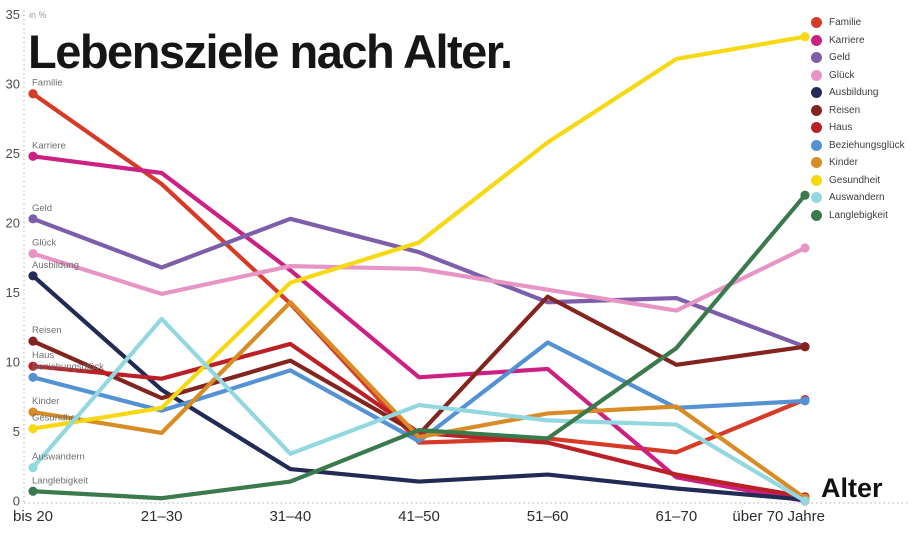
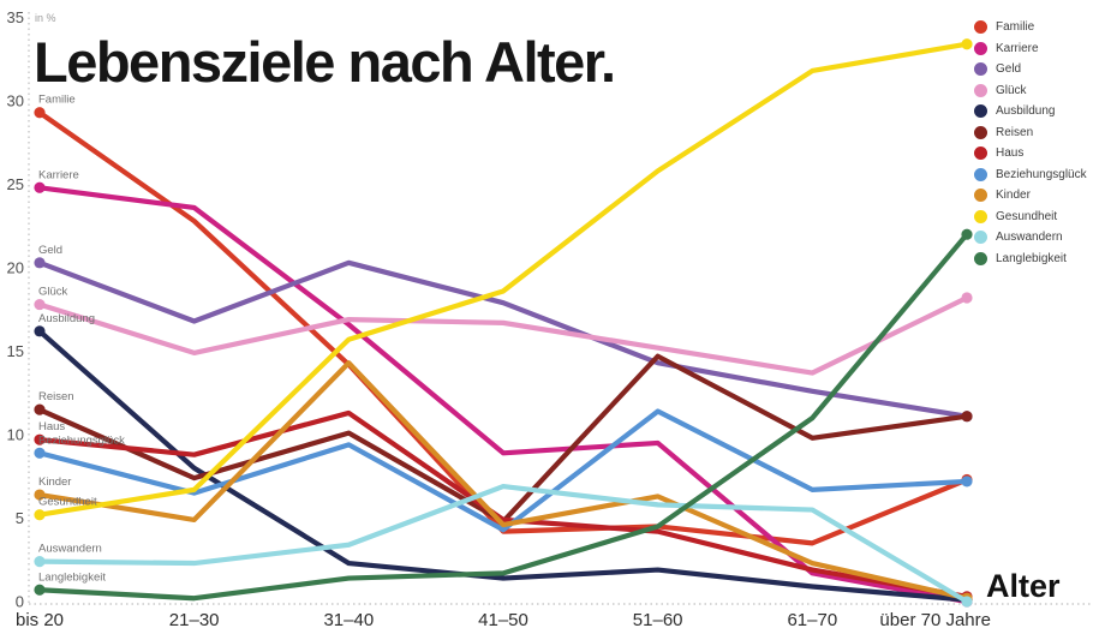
Auswandern/21–30: 13.1 -> 2.3
Langlebigkeit/41–50: 5.1 -> 1.7
Geld/61–70: 14.6 -> 12.6
Kinder/61–70: 6.8 -> 2.3
